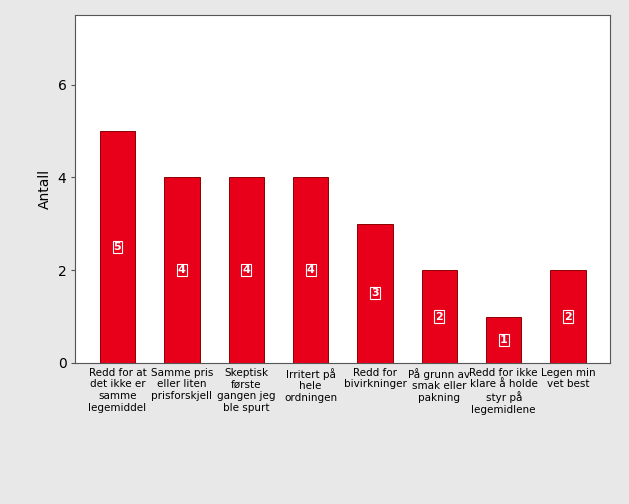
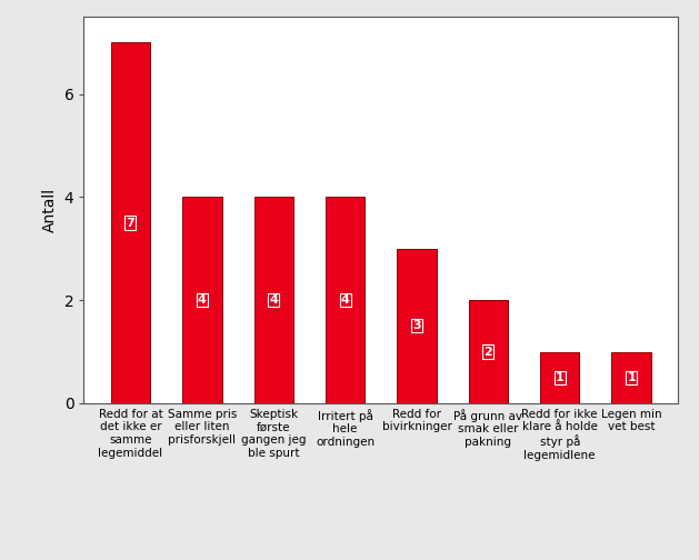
Redd for at det ikke er samme legemiddel: 5 -> 7
Legen min vet best: 2 -> 1
